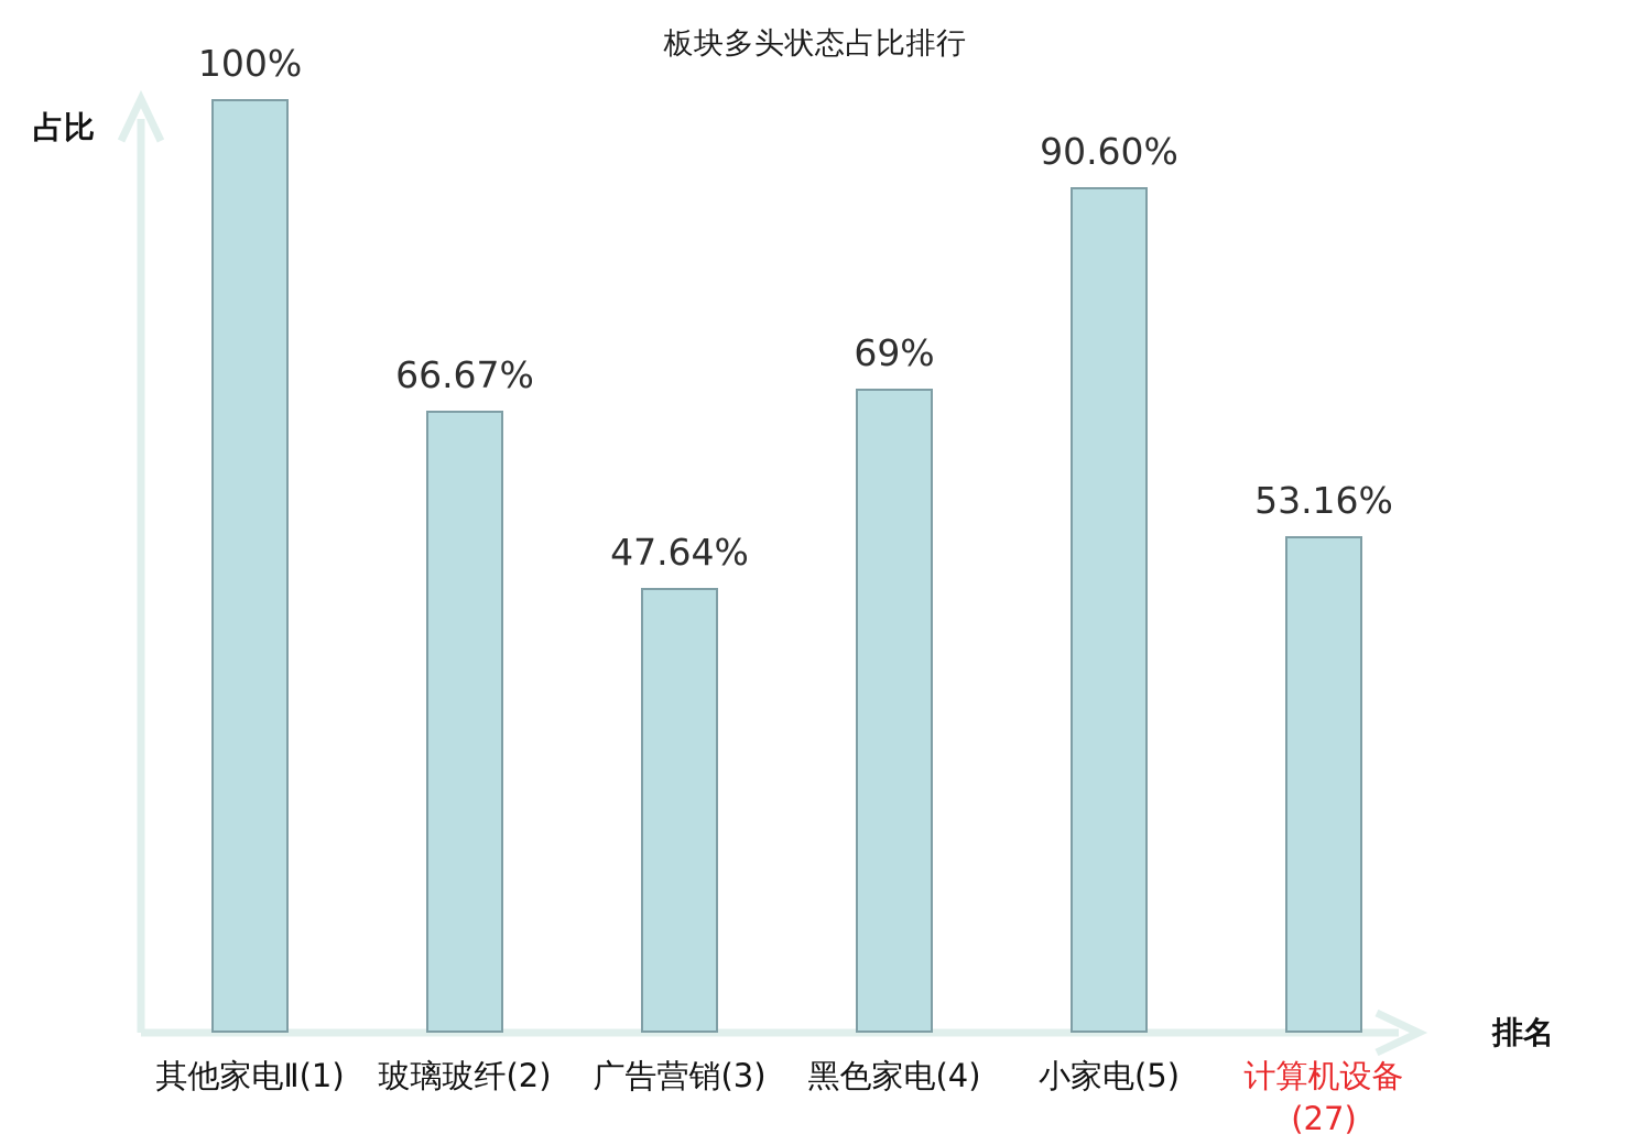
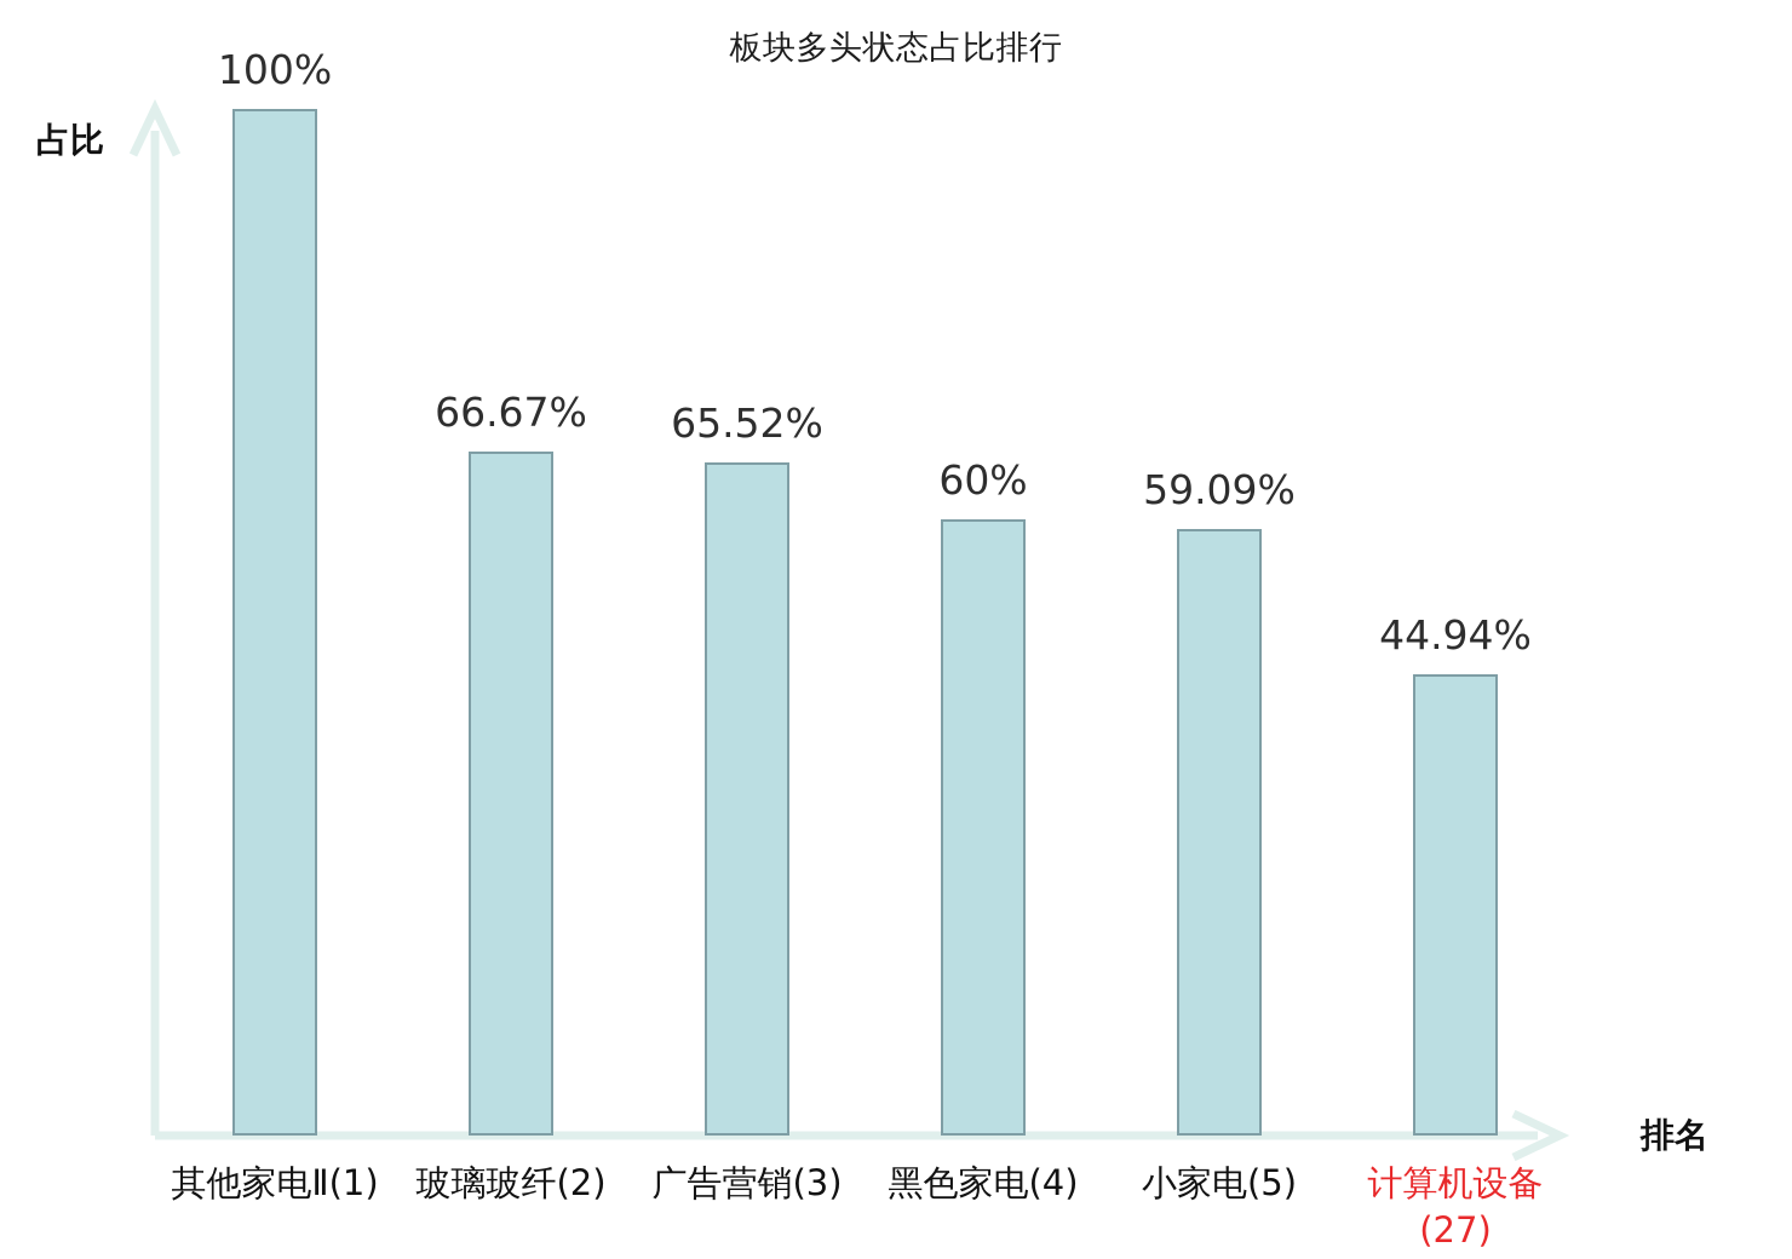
广告营销(3): 47.64% -> 65.52%
黑色家电(4): 69% -> 60%
小家电(5): 90.60% -> 59.09%
计算机设备(27): 53.16% -> 44.94%
